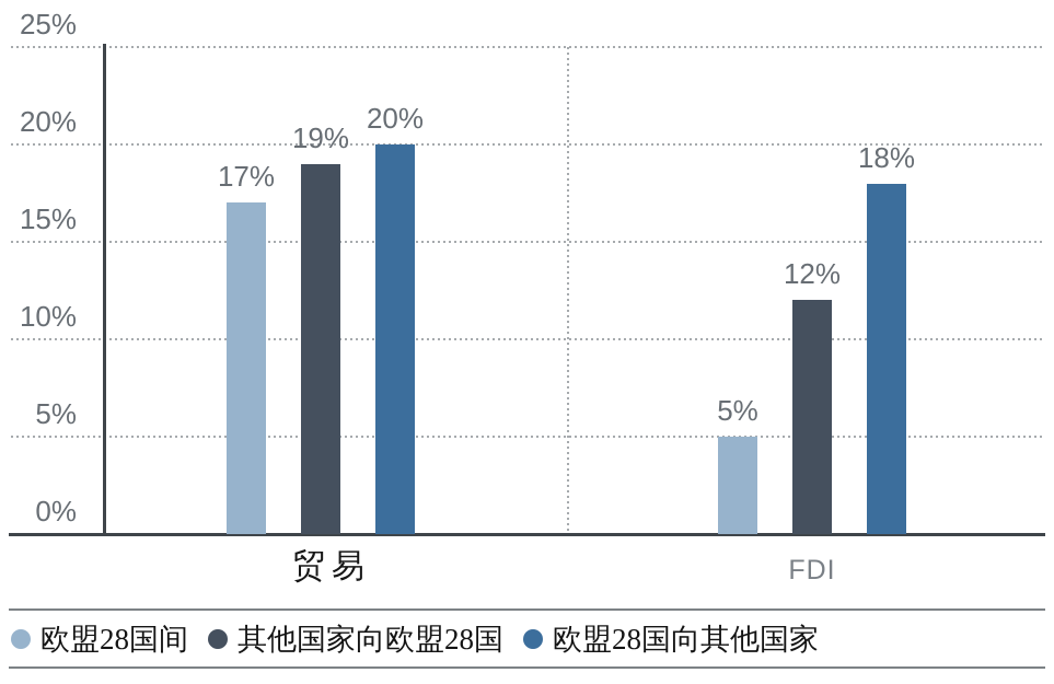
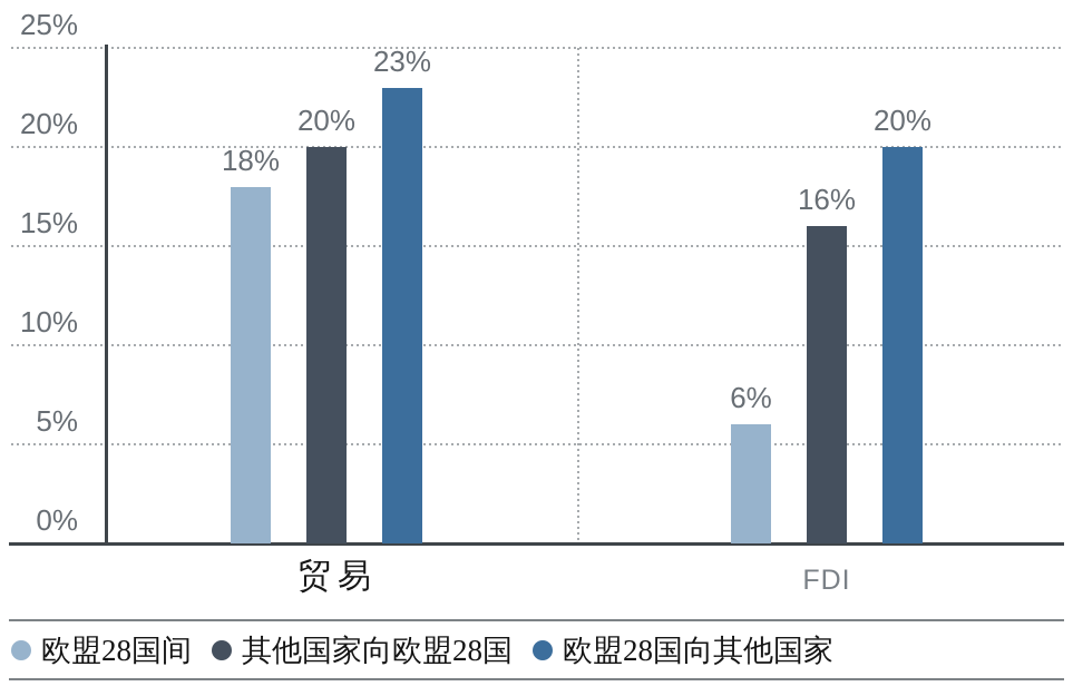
欧盟28国间/贸易: 17% -> 18%
其他国家向欧盟28国/贸易: 19% -> 20%
欧盟28国向其他国家/贸易: 20% -> 23%
欧盟28国间/FDI: 5% -> 6%
其他国家向欧盟28国/FDI: 12% -> 16%
欧盟28国向其他国家/FDI: 18% -> 20%
